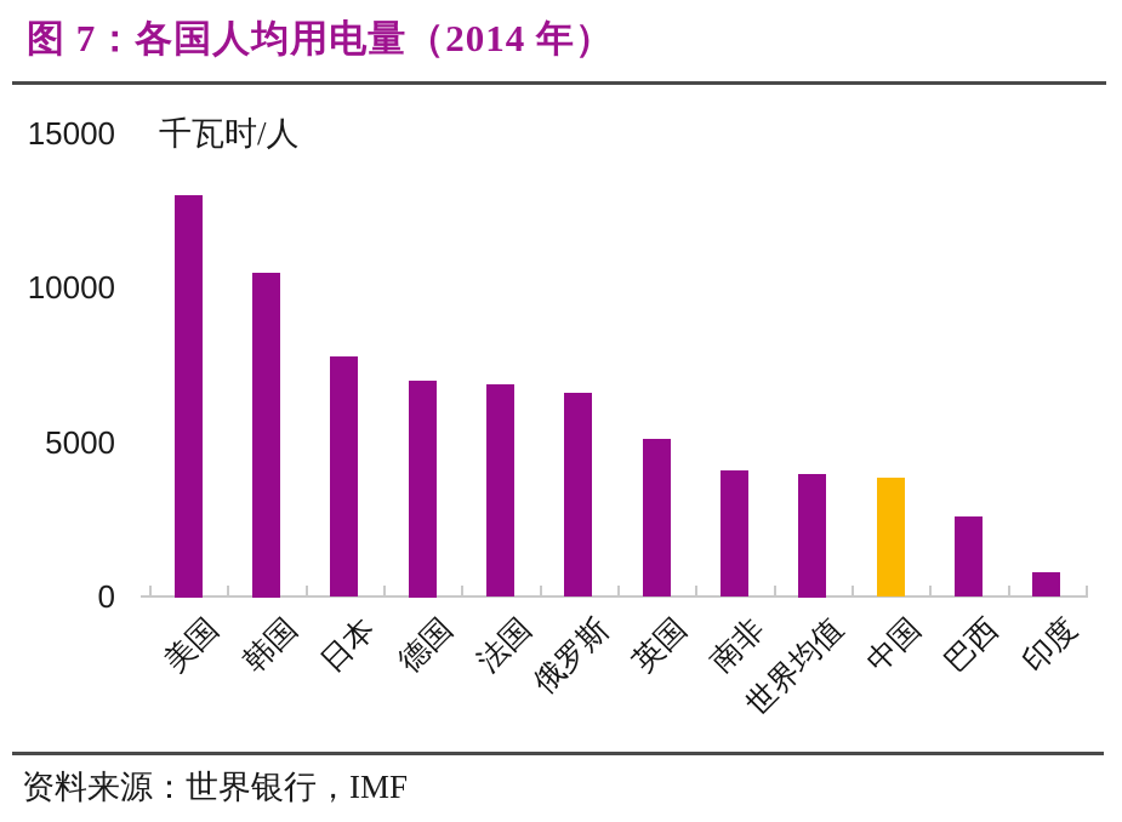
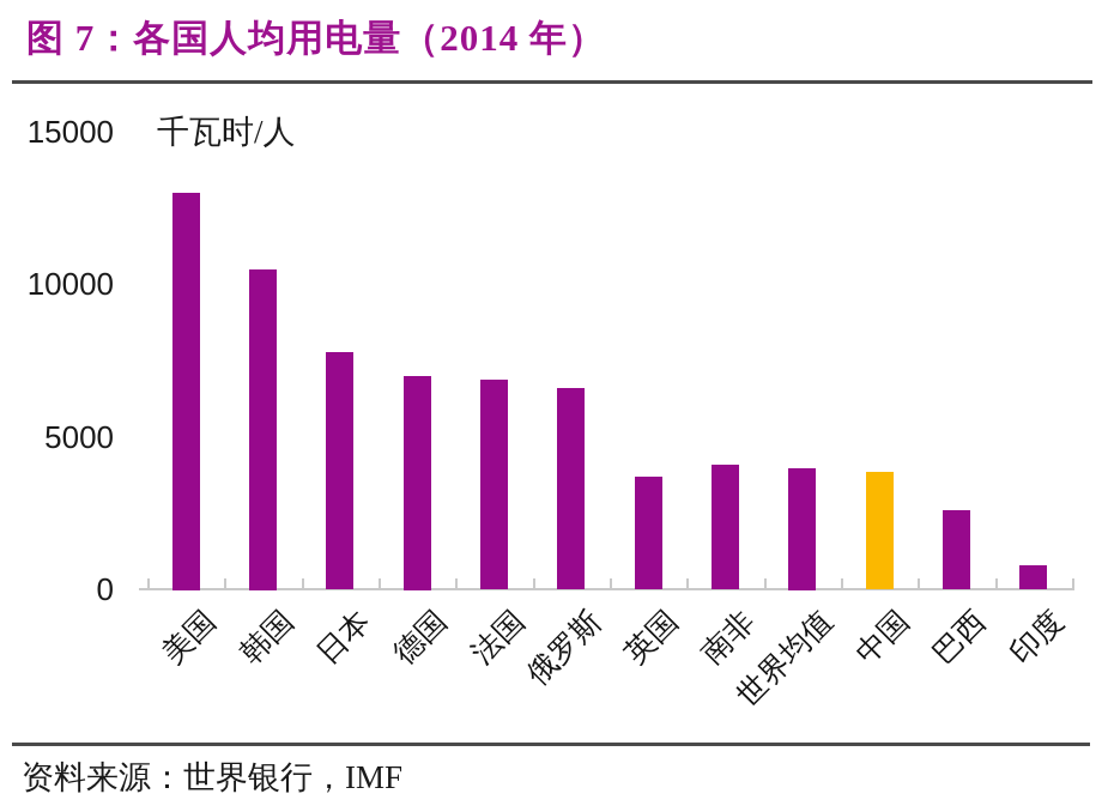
英国: 5100 -> 3700
